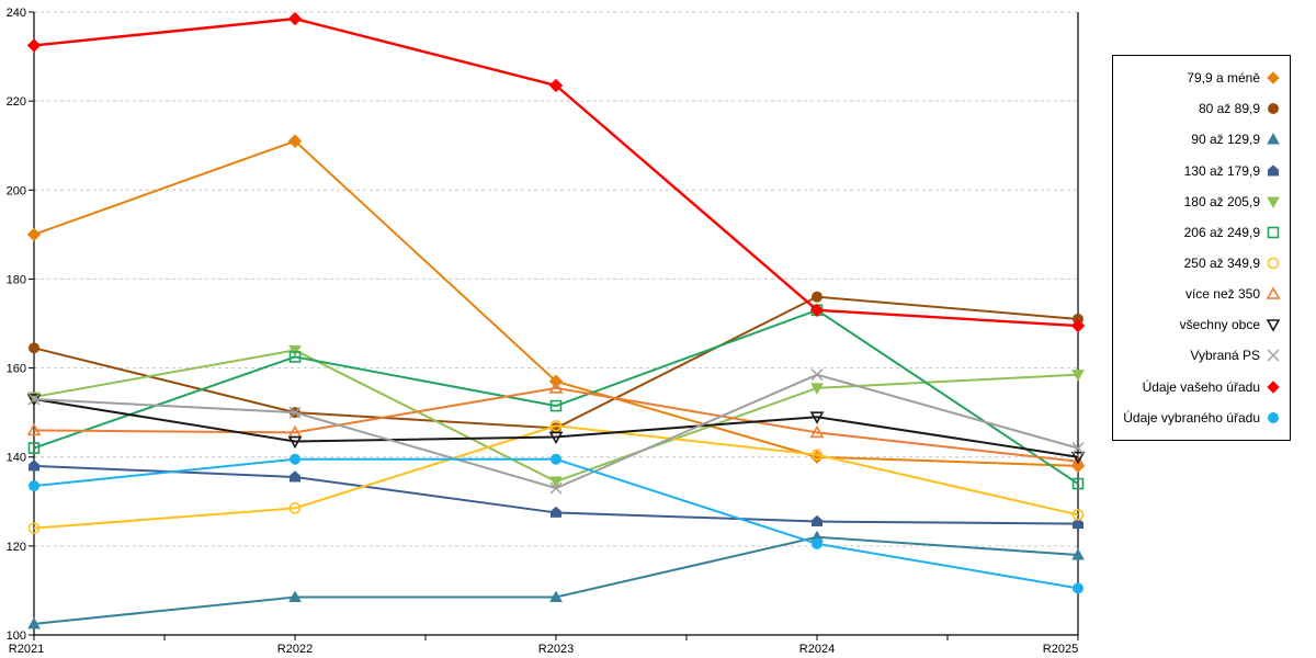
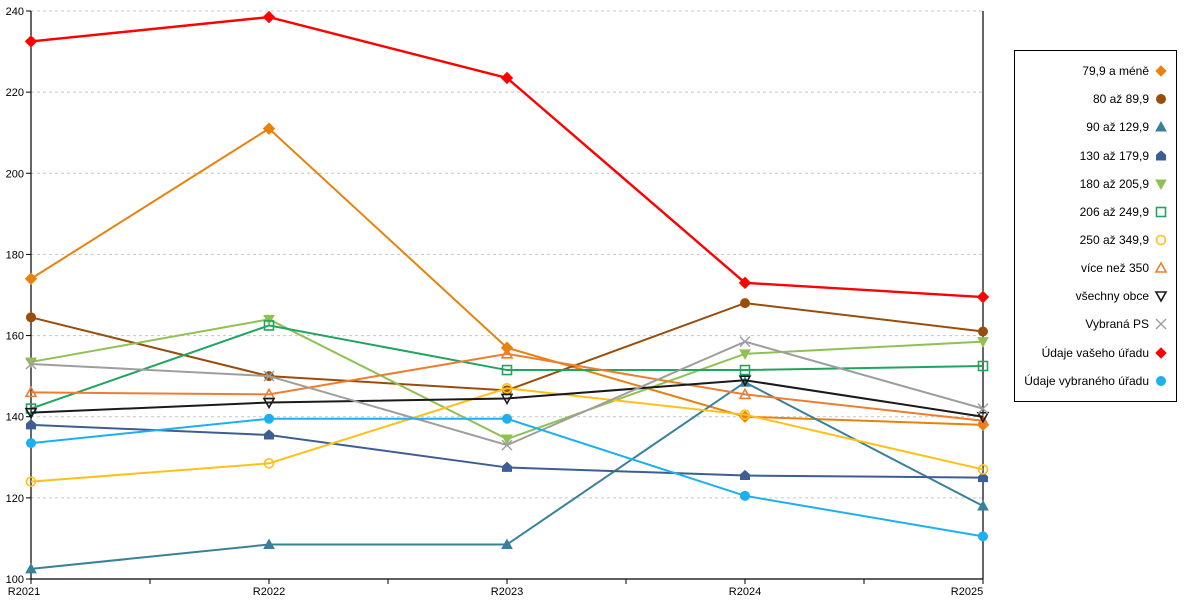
79,9 a méně/R2021: 190 -> 174
všechny obce/R2021: 153 -> 141
80 až 89,9/R2024: 176 -> 168
90 až 129,9/R2024: 122 -> 148
206 až 249,9/R2024: 173 -> 152
80 až 89,9/R2025: 171 -> 161
206 až 249,9/R2025: 134 -> 152
